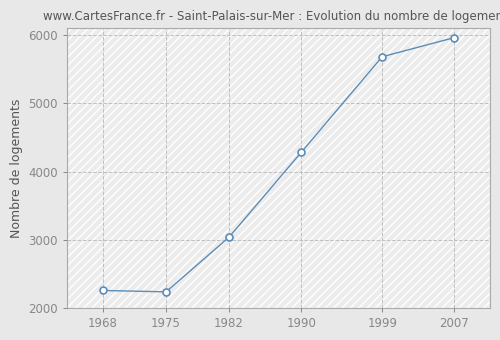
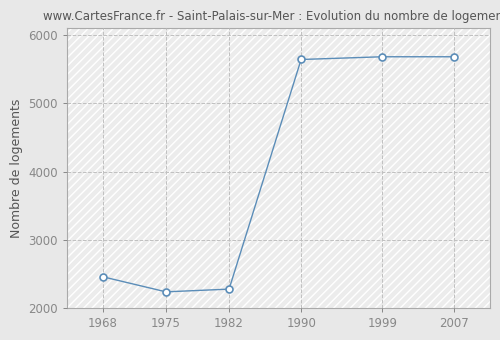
1968: 2260 -> 2460
1982: 3040 -> 2280
1990: 4280 -> 5640
2007: 5960 -> 5680
